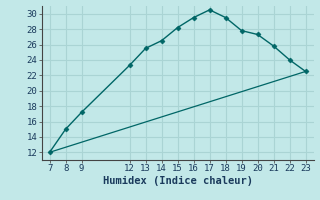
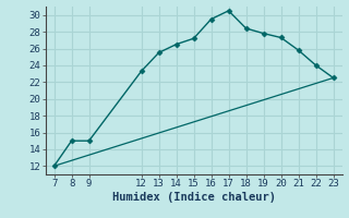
9: 17.2 -> 15.0
15: 28.2 -> 27.2
18: 29.5 -> 28.4
